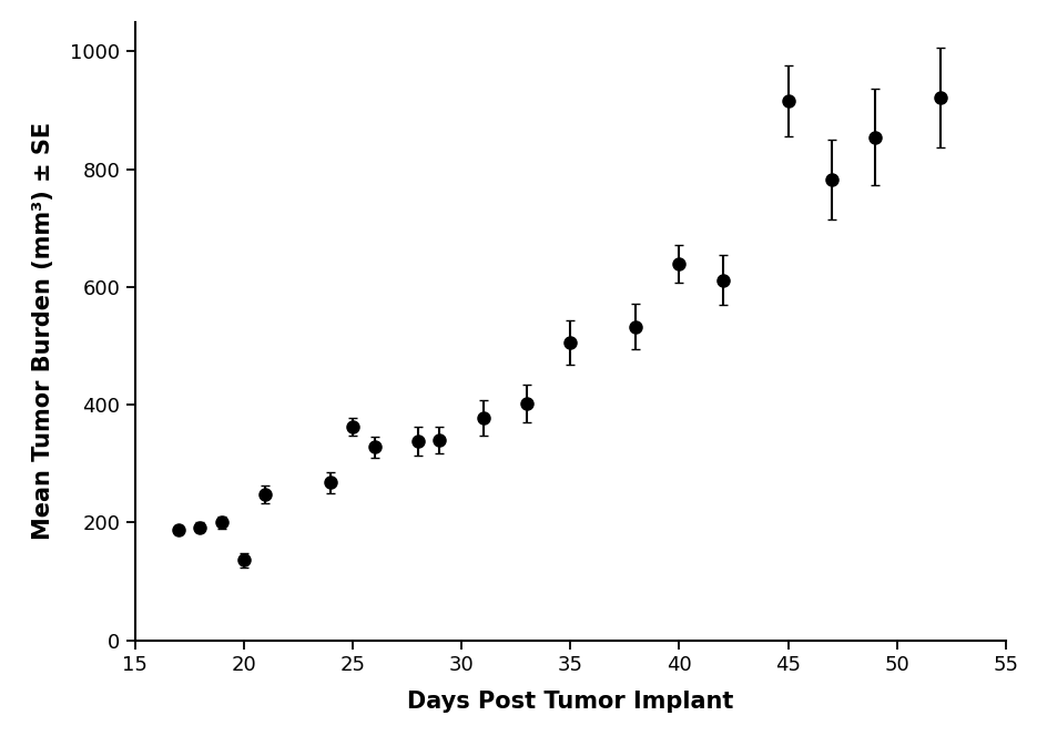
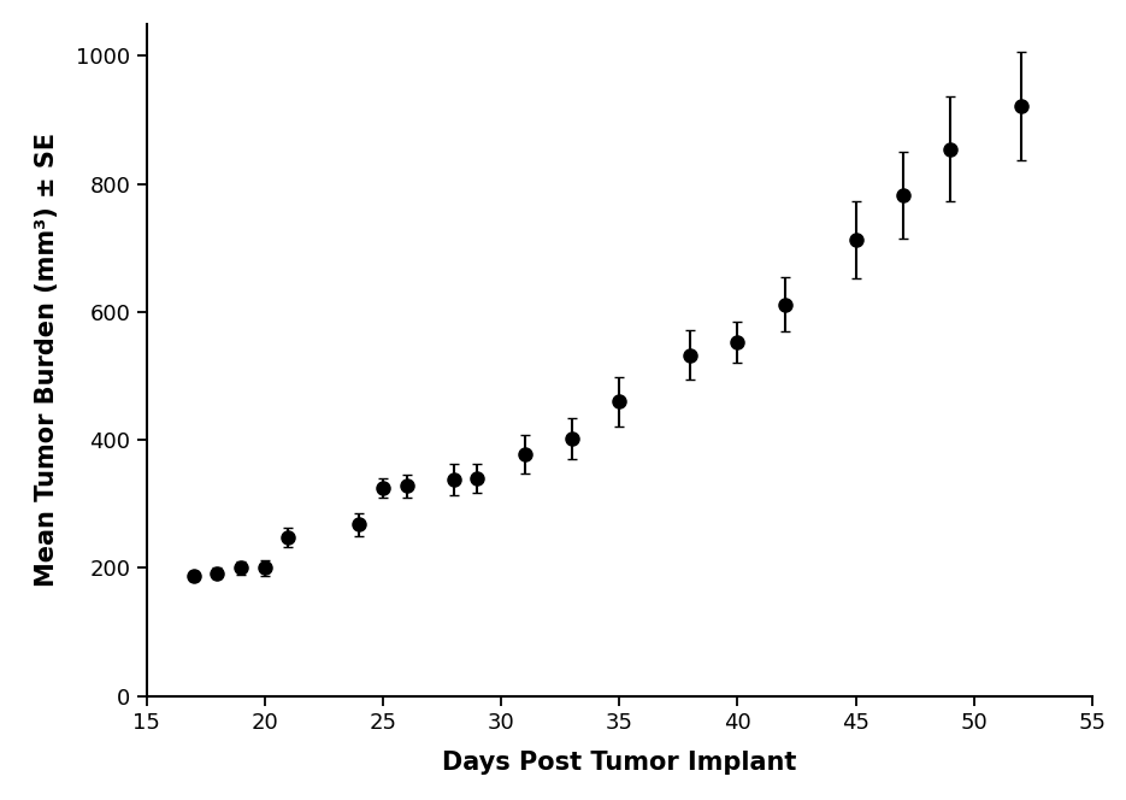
20: 136 -> 200
25: 362 -> 325
35: 506 -> 460
40: 640 -> 553
45: 916 -> 713
